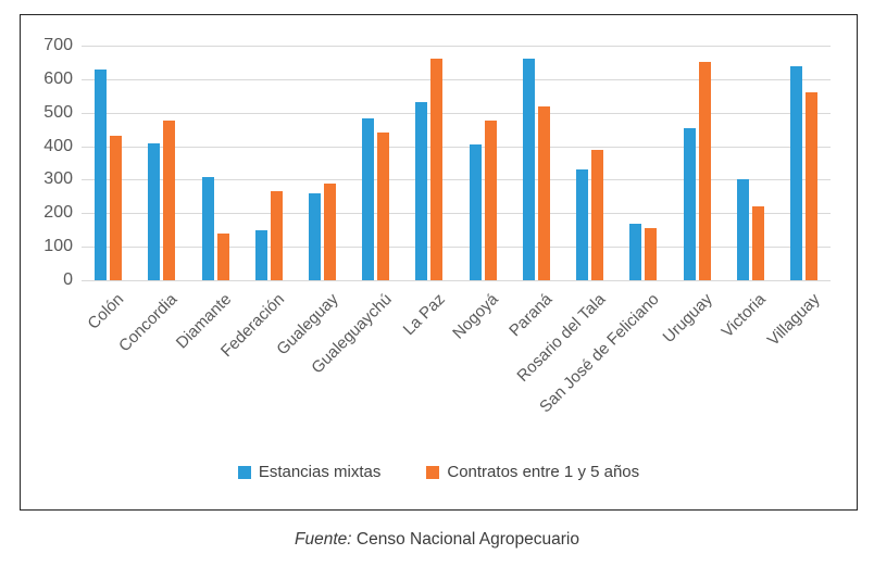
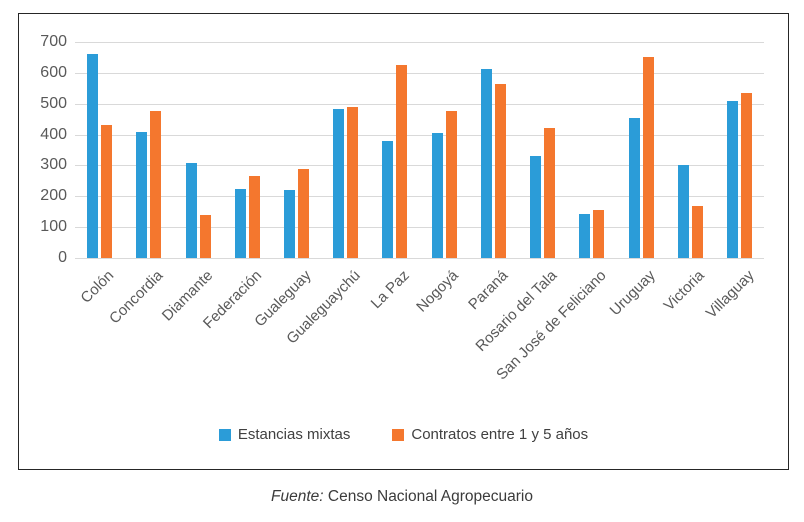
Estancias mixtas/Colón: 630 -> 660
Estancias mixtas/Federación: 150 -> 220
Estancias mixtas/Gualeguay: 260 -> 220
Contratos entre 1 y 5 años/Gualeguaychú: 440 -> 490
Estancias mixtas/La Paz: 530 -> 380
Contratos entre 1 y 5 años/La Paz: 660 -> 630
Estancias mixtas/Paraná: 660 -> 610
Contratos entre 1 y 5 años/Paraná: 520 -> 560
Contratos entre 1 y 5 años/Rosario del Tala: 390 -> 420
Estancias mixtas/San José de Feliciano: 170 -> 140
Contratos entre 1 y 5 años/Victoria: 220 -> 170
Estancias mixtas/Villaguay: 640 -> 510
Contratos entre 1 y 5 años/Villaguay: 560 -> 540
